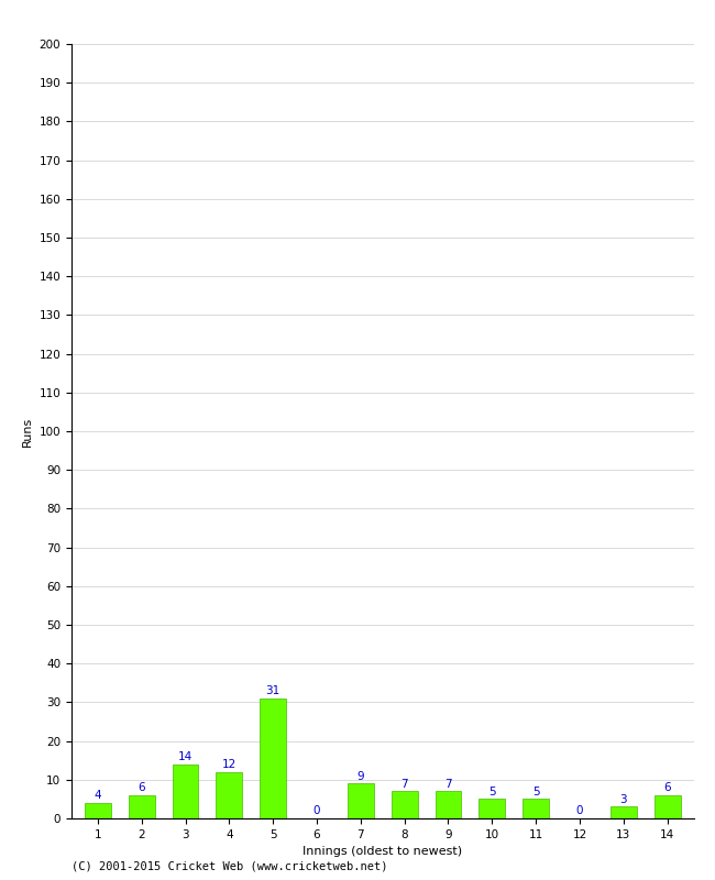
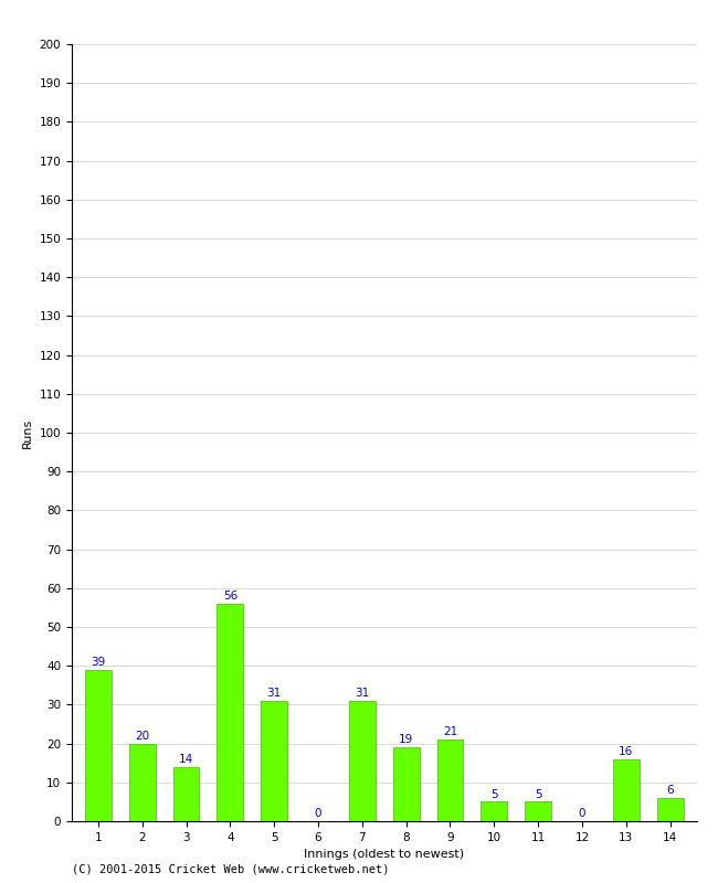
1: 4 -> 39
2: 6 -> 20
4: 12 -> 56
7: 9 -> 31
8: 7 -> 19
9: 7 -> 21
13: 3 -> 16
